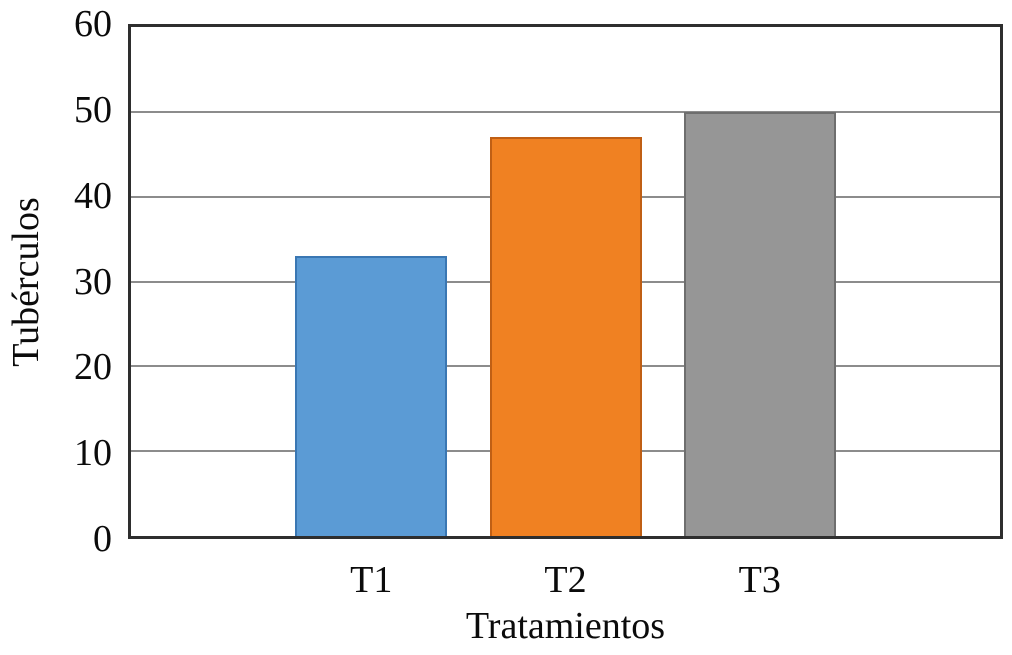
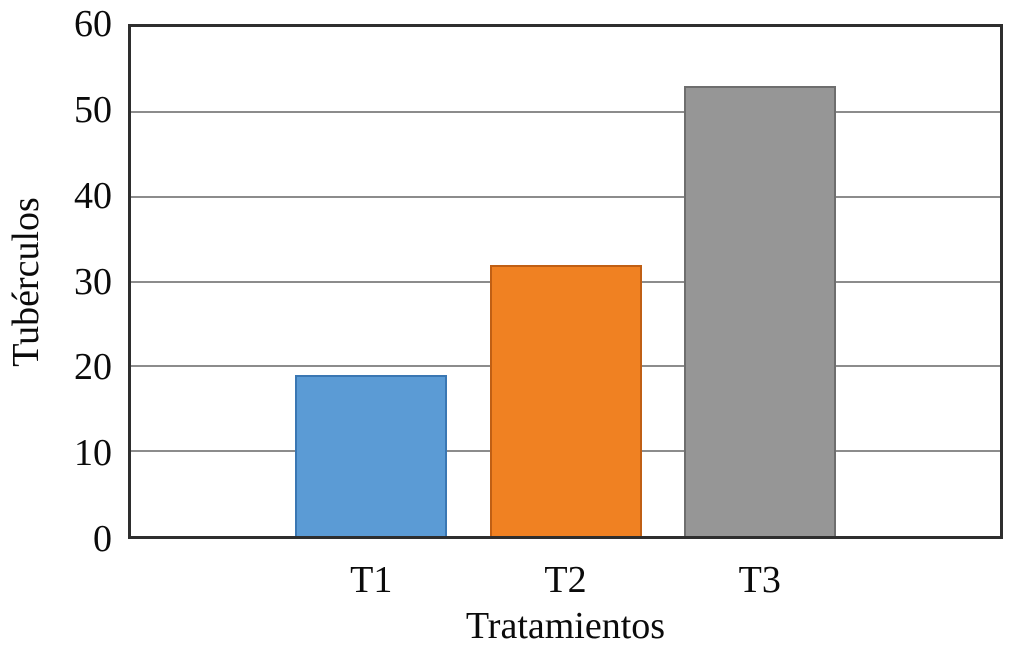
T1: 33 -> 19
T2: 47 -> 32
T3: 50 -> 53
